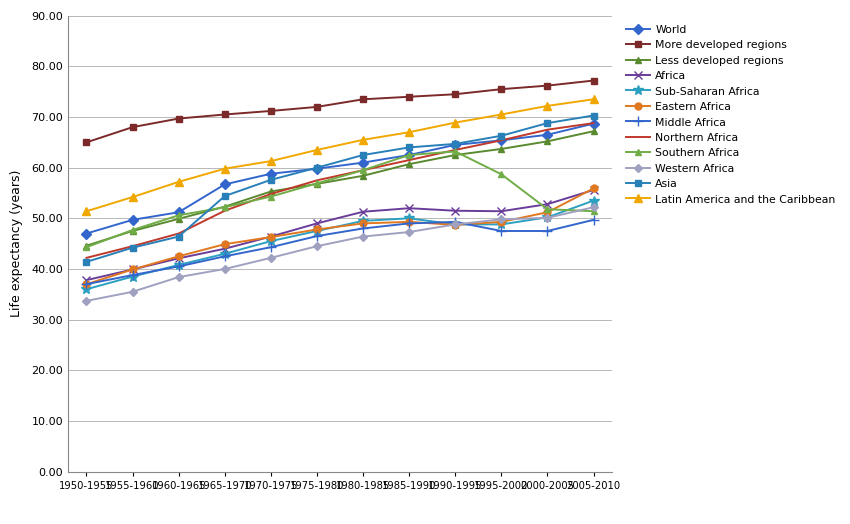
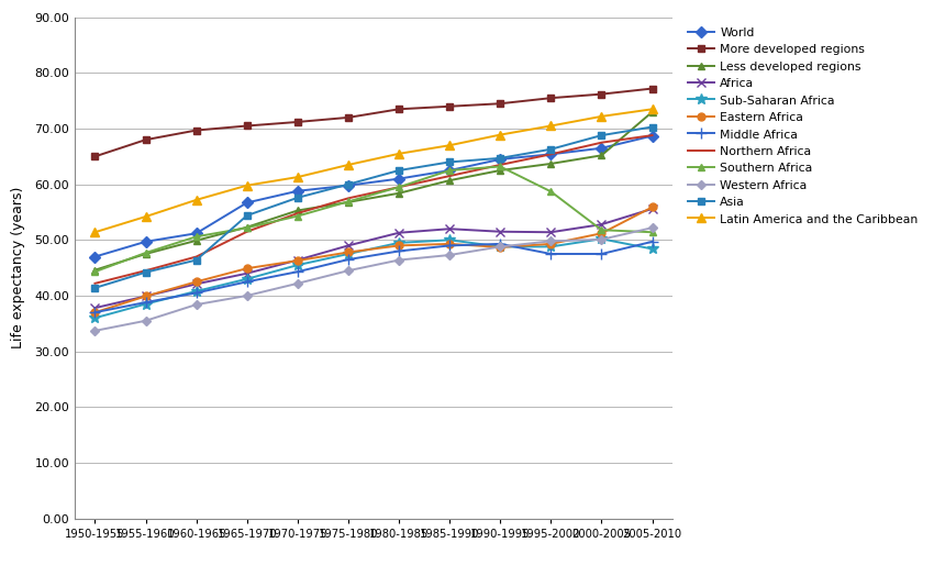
Less developed regions/2005-2010: 67.2 -> 73.0
Sub-Saharan Africa/2005-2010: 53.5 -> 48.4
